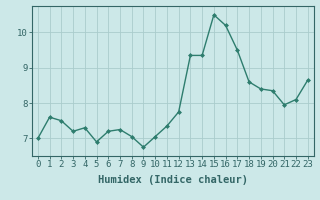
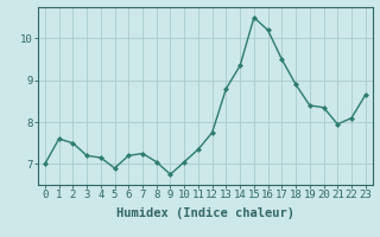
4: 7.30 -> 7.15
13: 9.35 -> 8.80
18: 8.60 -> 8.90
